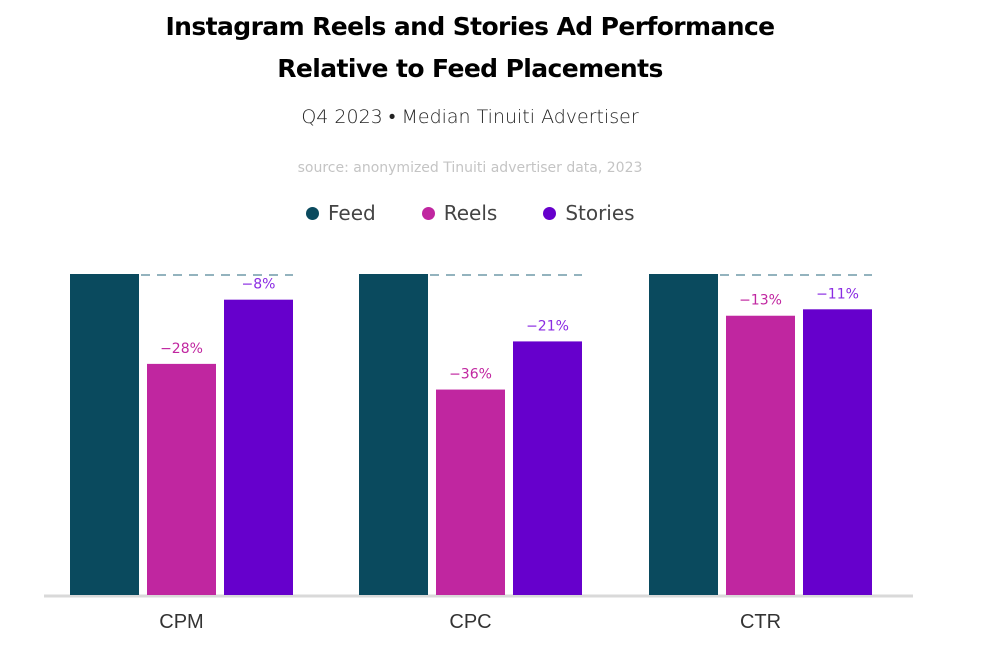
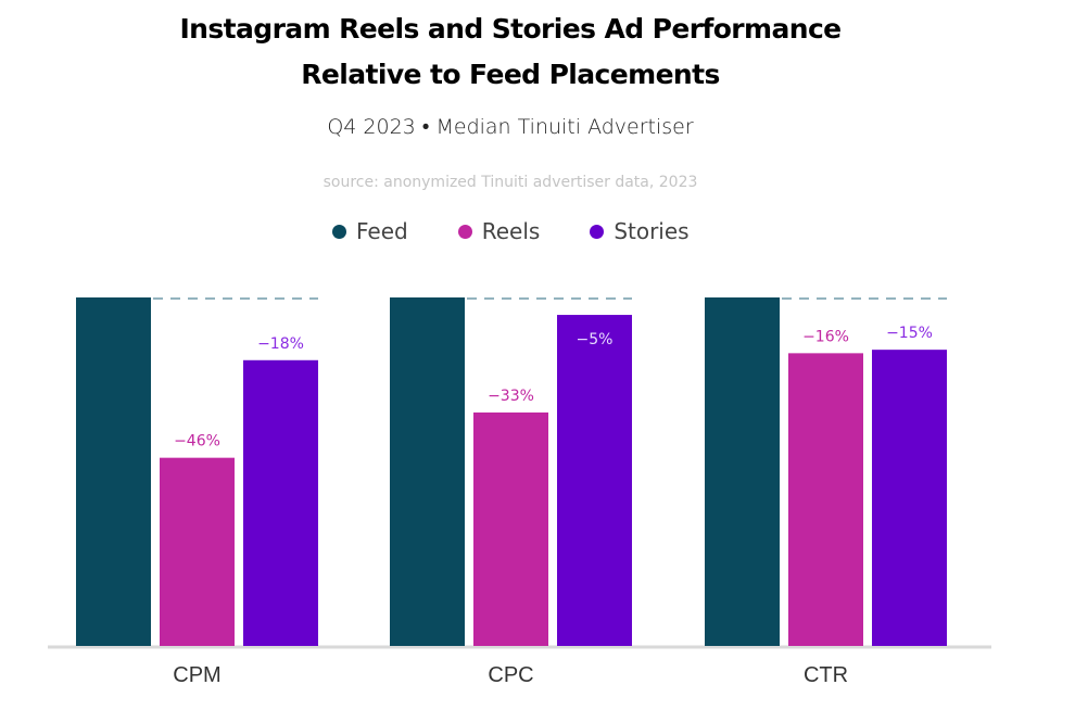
Reels/CPM: −28% -> −46%
Stories/CPM: −8% -> −18%
Reels/CPC: −36% -> −33%
Stories/CPC: −21% -> −5%
Reels/CTR: −13% -> −16%
Stories/CTR: −11% -> −15%
